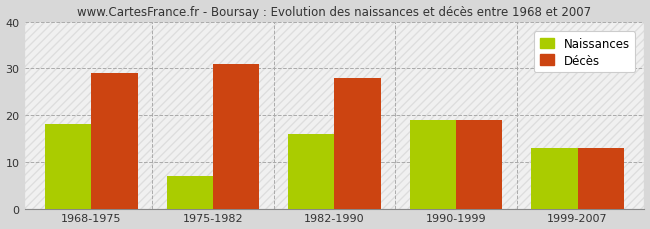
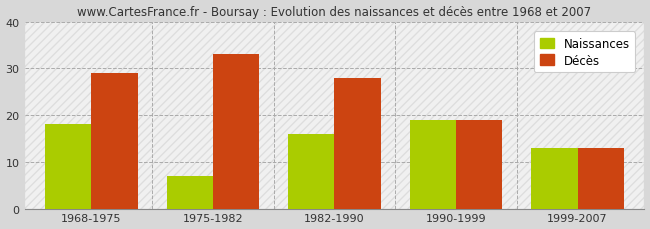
Décès/1975-1982: 31 -> 33
